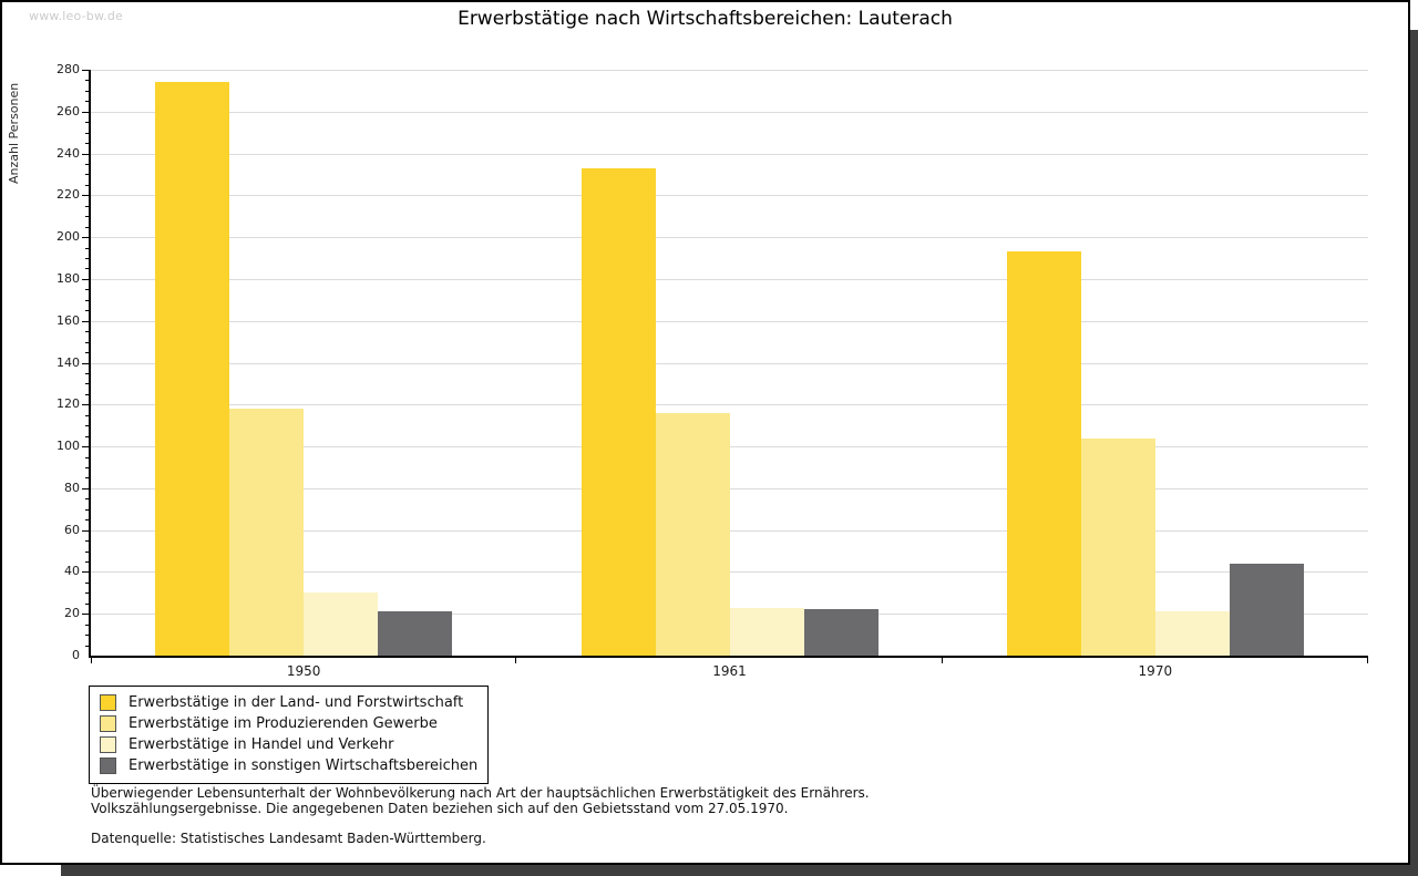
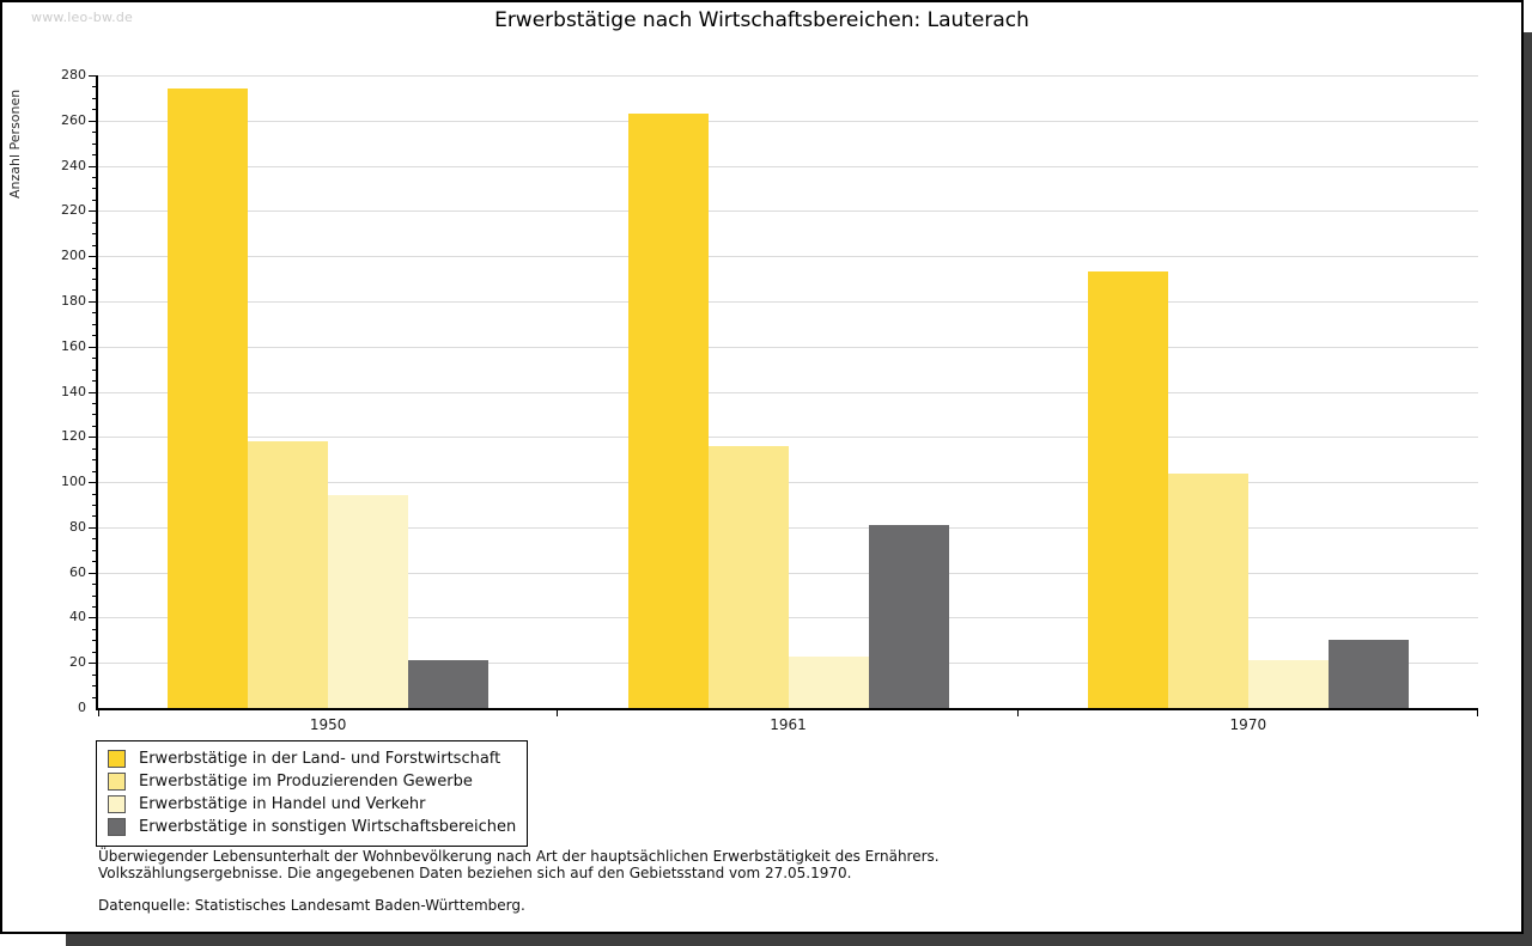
Erwerbstätige in Handel und Verkehr/1950: 30 -> 94
Erwerbstätige in der Land- und Forstwirtschaft/1961: 233 -> 263
Erwerbstätige in sonstigen Wirtschaftsbereichen/1961: 22 -> 81
Erwerbstätige in sonstigen Wirtschaftsbereichen/1970: 44 -> 30
